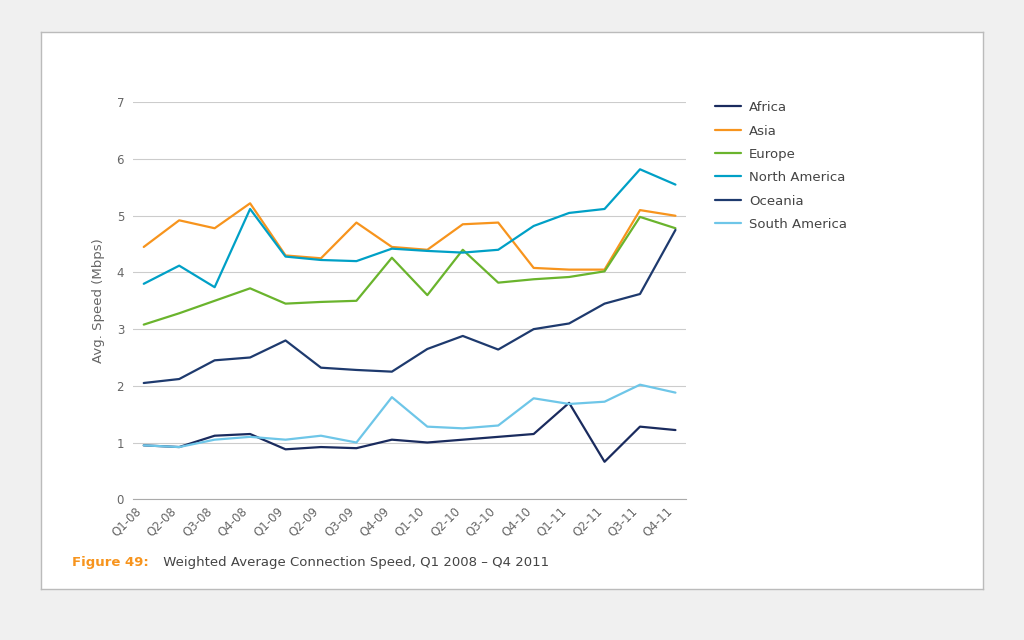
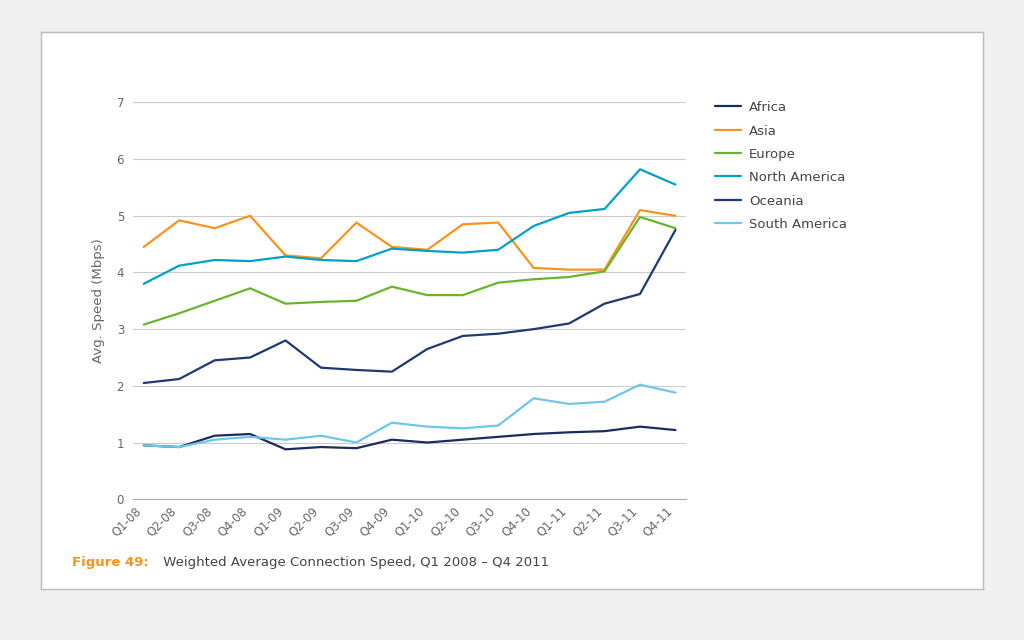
North America/Q3-08: 3.74 -> 4.22
Asia/Q4-08: 5.22 -> 5.00
North America/Q4-08: 5.12 -> 4.20
Europe/Q4-09: 4.26 -> 3.75
South America/Q4-09: 1.80 -> 1.35
Europe/Q2-10: 4.40 -> 3.60
Oceania/Q3-10: 2.64 -> 2.92
Africa/Q1-11: 1.70 -> 1.18
Africa/Q2-11: 0.66 -> 1.20
